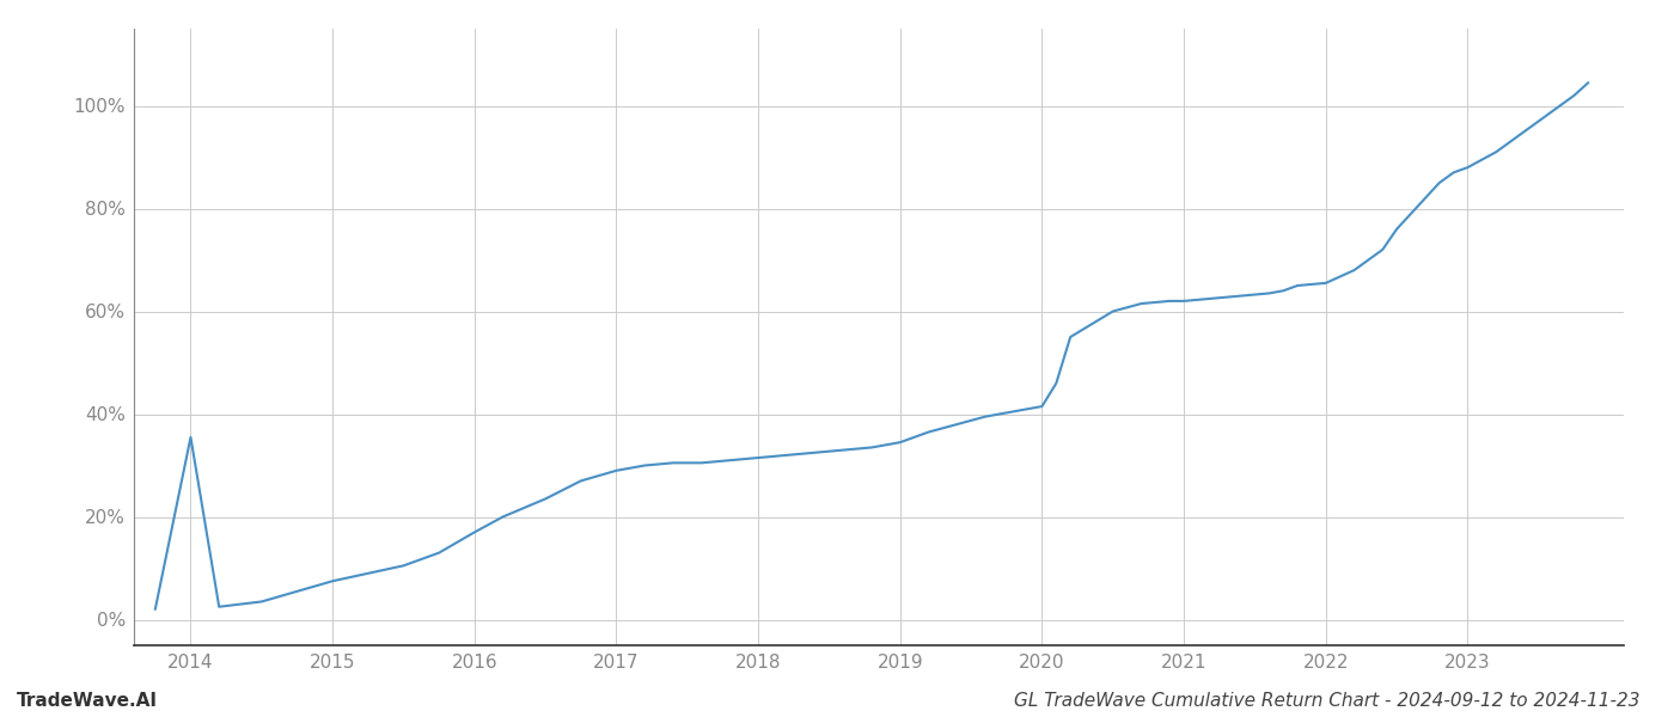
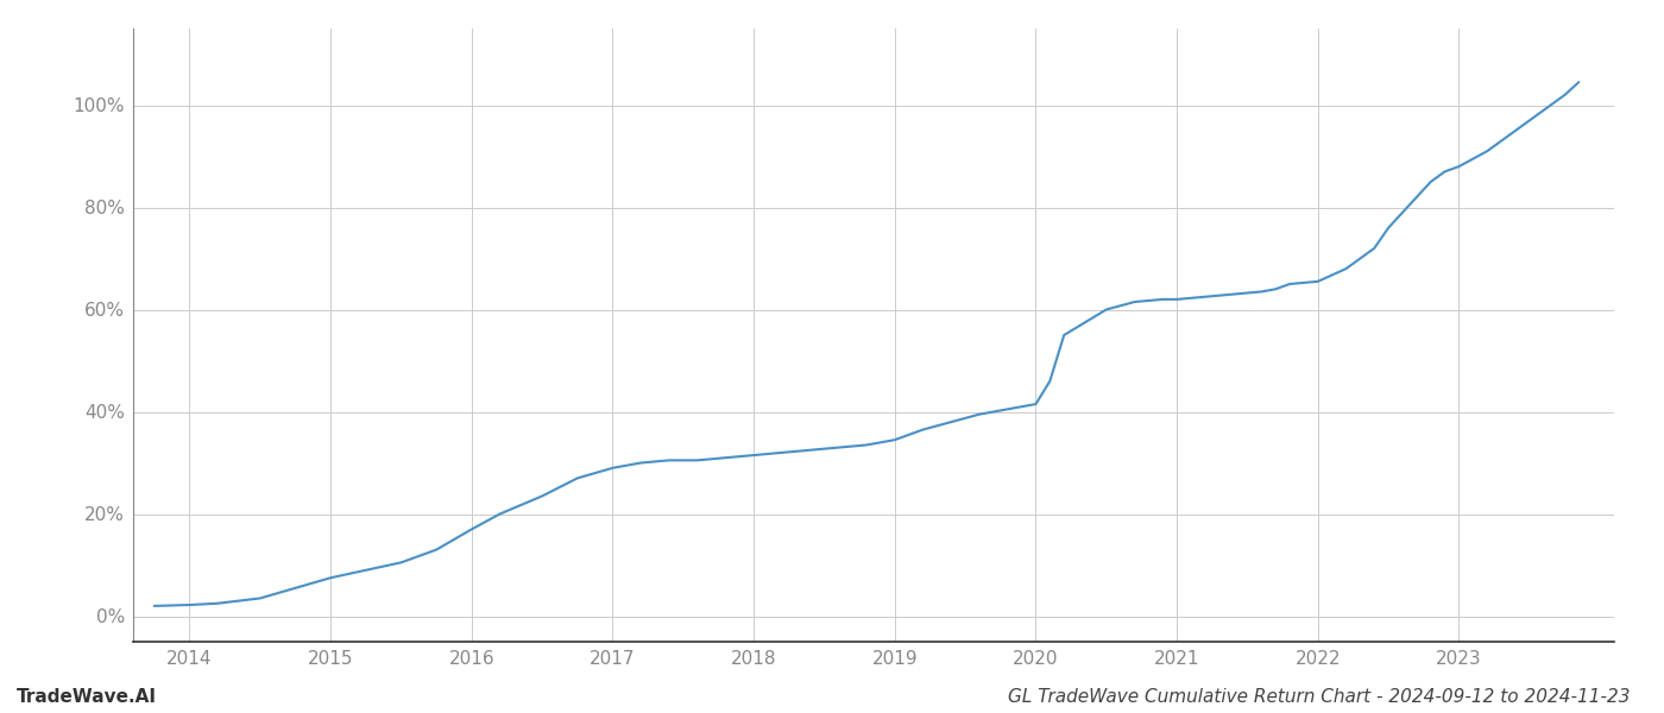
2014: 35.5% -> 2.2%
